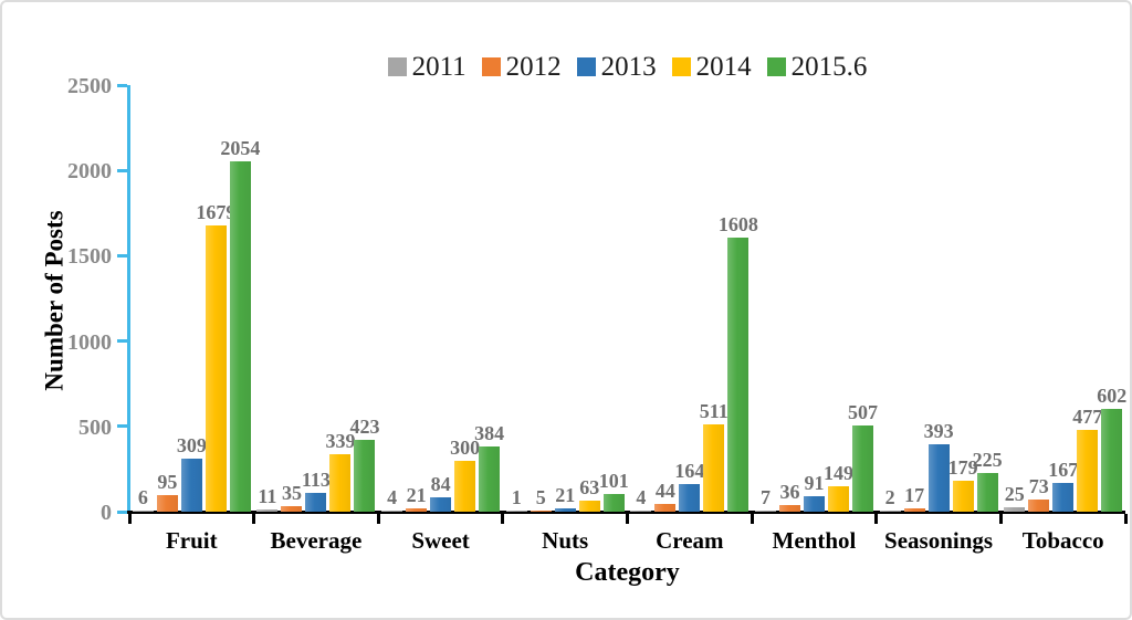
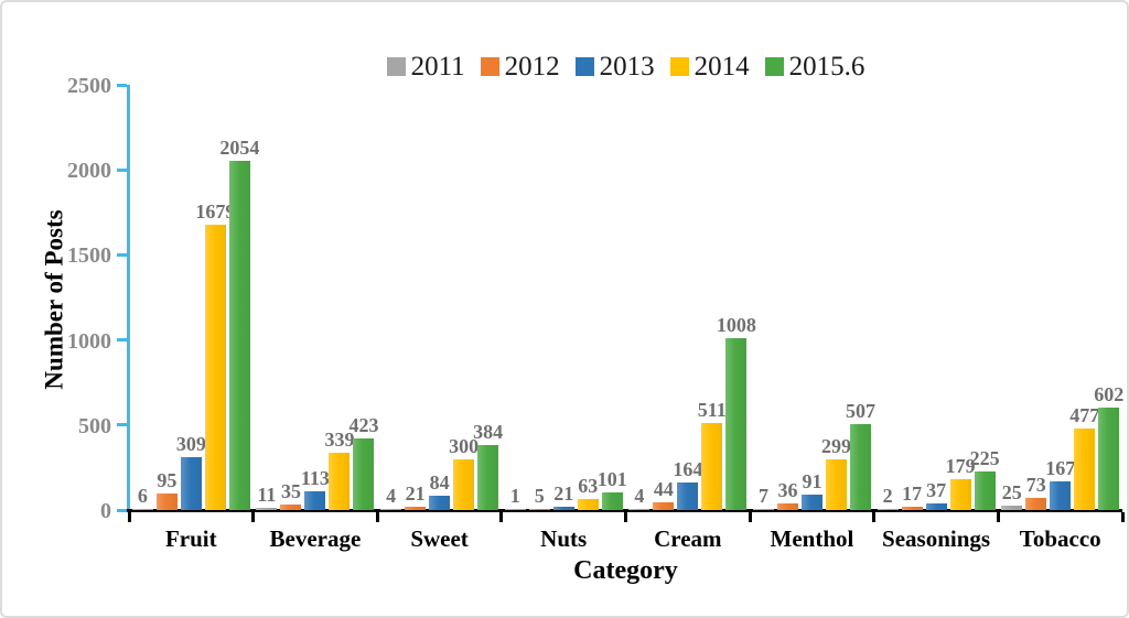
2015.6/Cream: 1608 -> 1008
2014/Menthol: 149 -> 299
2013/Seasonings: 393 -> 37
